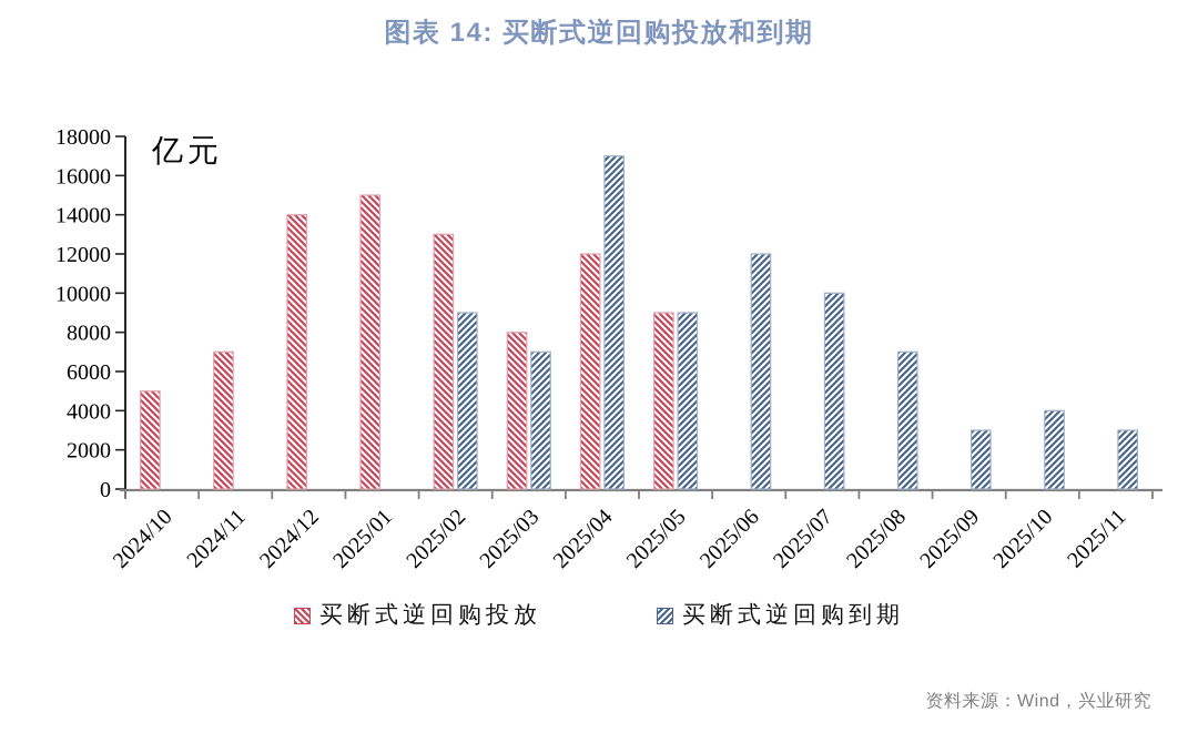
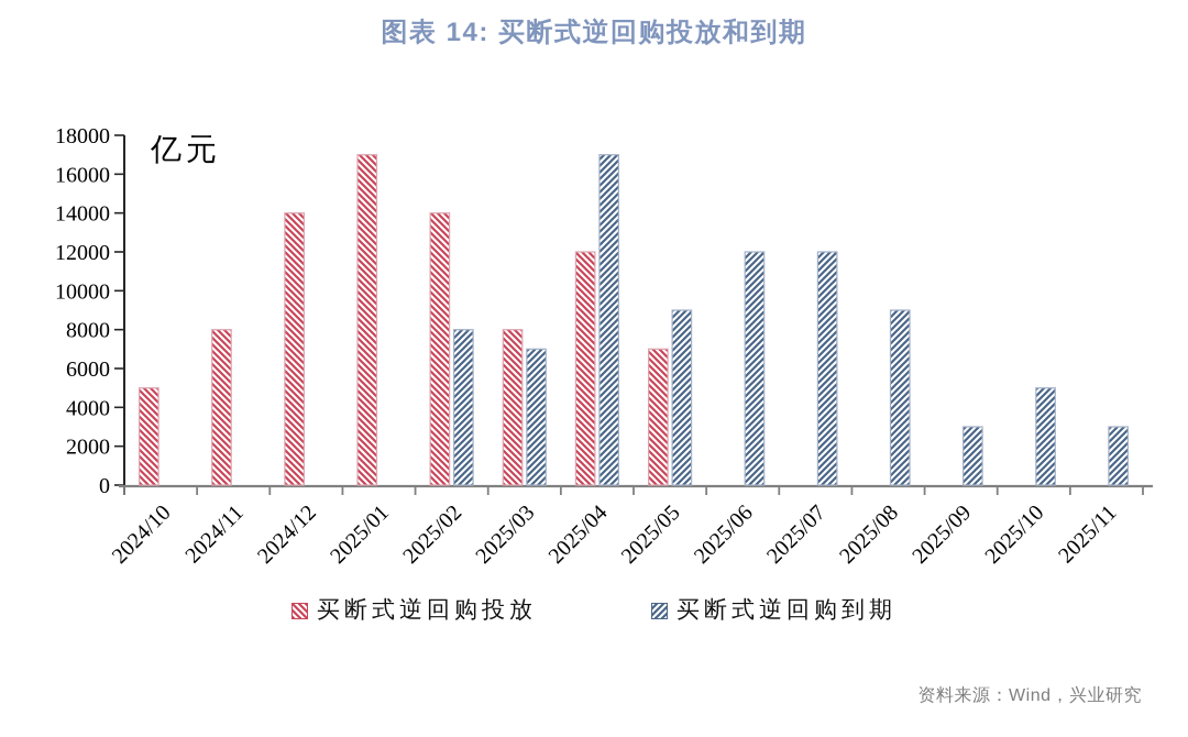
买断式逆回购投放/2024/11: 7000 -> 8000
买断式逆回购投放/2025/01: 15000 -> 17000
买断式逆回购投放/2025/02: 13000 -> 14000
买断式逆回购到期/2025/02: 9000 -> 8000
买断式逆回购投放/2025/05: 9000 -> 7000
买断式逆回购到期/2025/07: 10000 -> 12000
买断式逆回购到期/2025/08: 7000 -> 9000
买断式逆回购到期/2025/10: 4000 -> 5000
